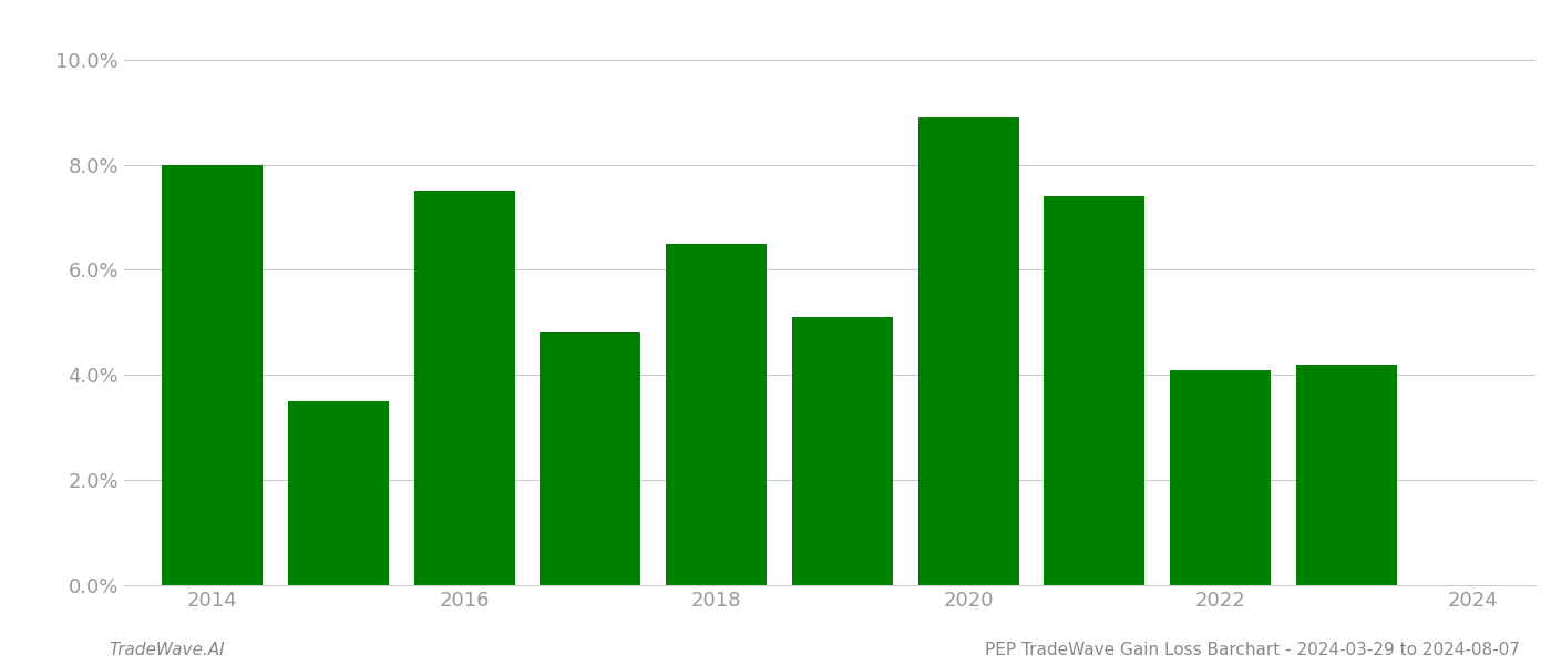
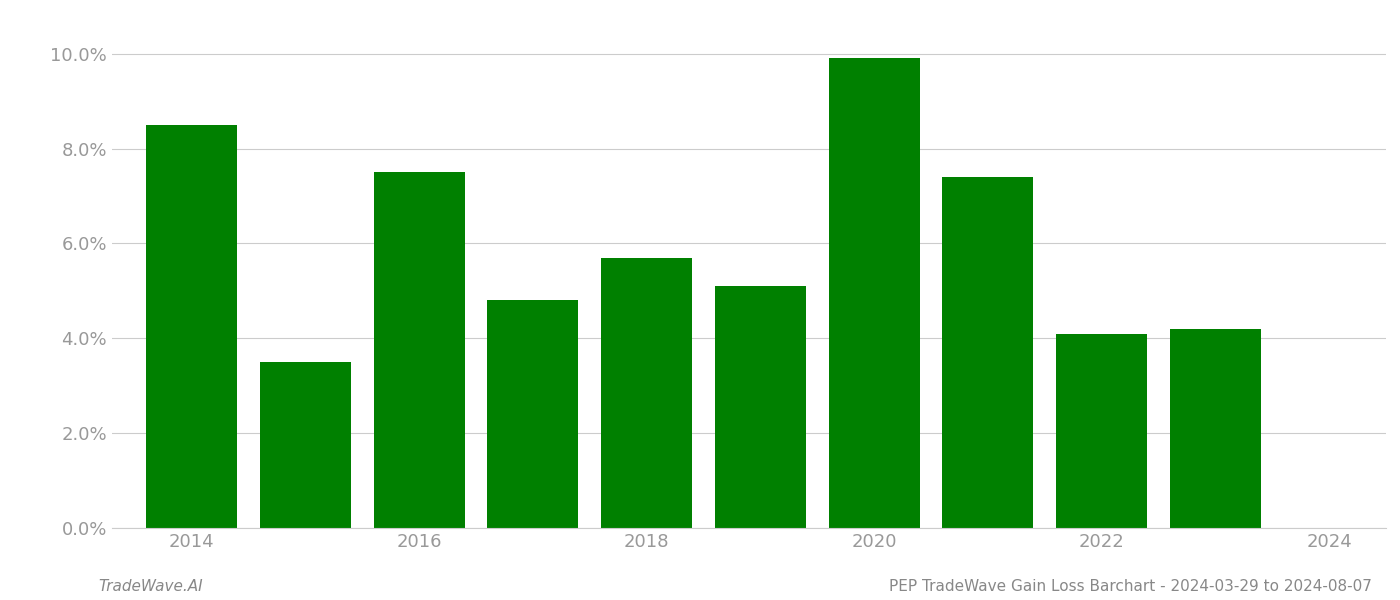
2014: 8.0% -> 8.5%
2018: 6.5% -> 5.7%
2020: 8.9% -> 9.9%
